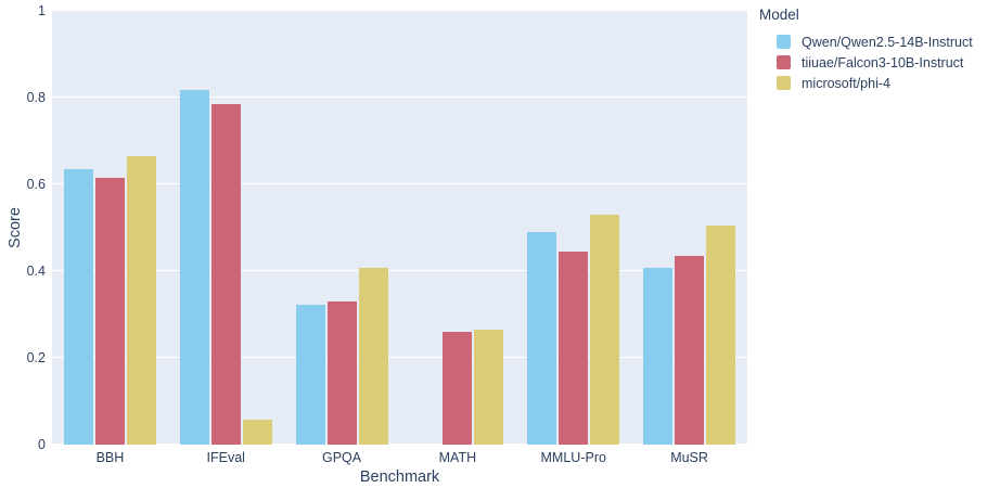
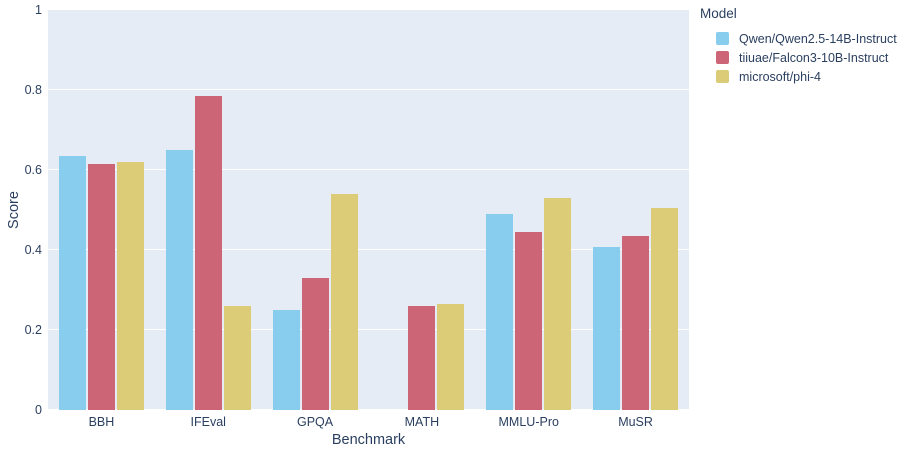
microsoft/phi-4/BBH: 0.67 -> 0.62
Qwen/Qwen2.5-14B-Instruct/IFEval: 0.82 -> 0.65
microsoft/phi-4/IFEval: 0.06 -> 0.26
Qwen/Qwen2.5-14B-Instruct/GPQA: 0.32 -> 0.25
microsoft/phi-4/GPQA: 0.41 -> 0.54
